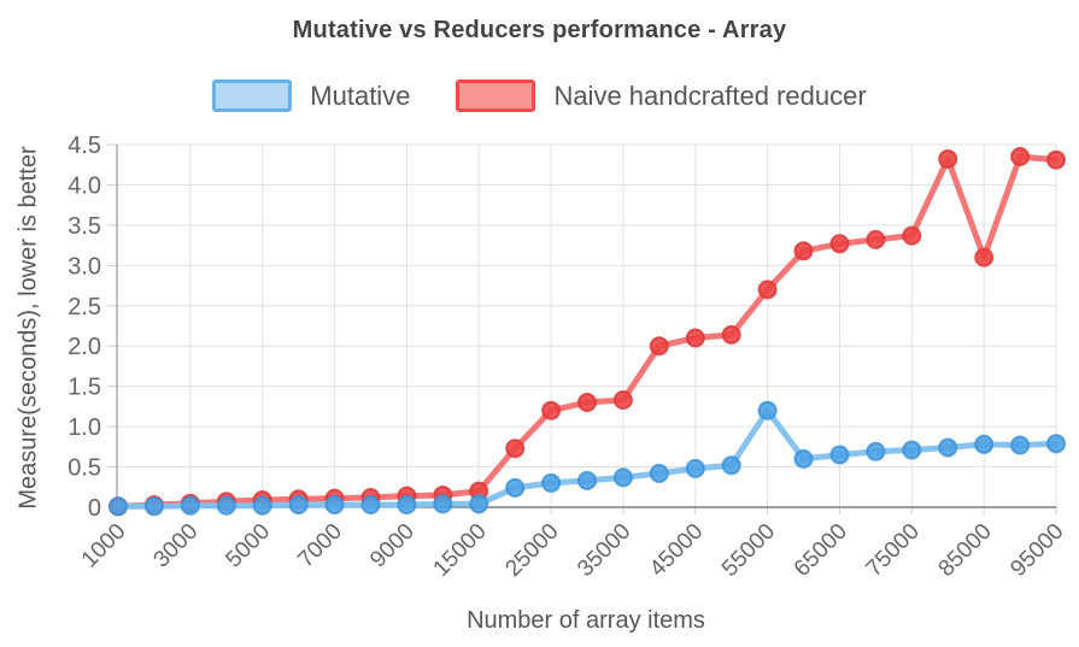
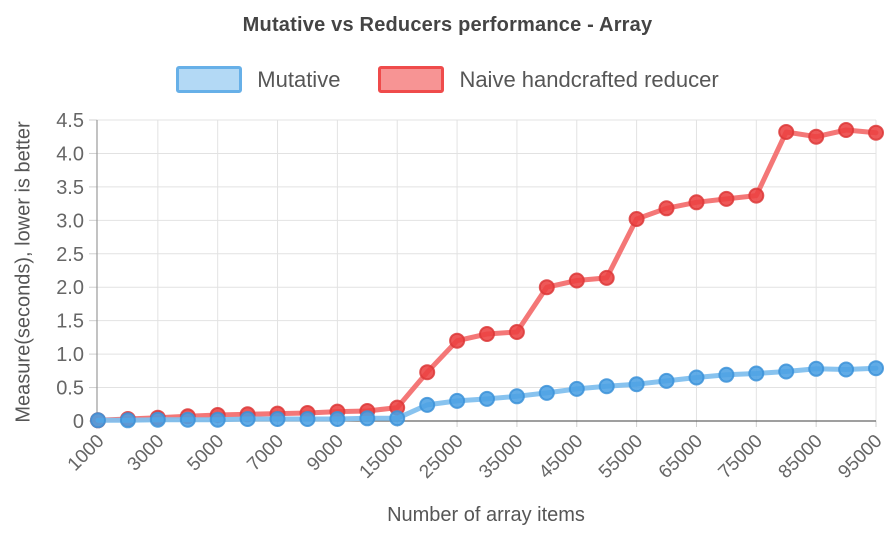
Mutative/55000: 1.2 -> 0.6
Naive handcrafted reducer/55000: 2.7 -> 3.0
Naive handcrafted reducer/85000: 3.1 -> 4.2
